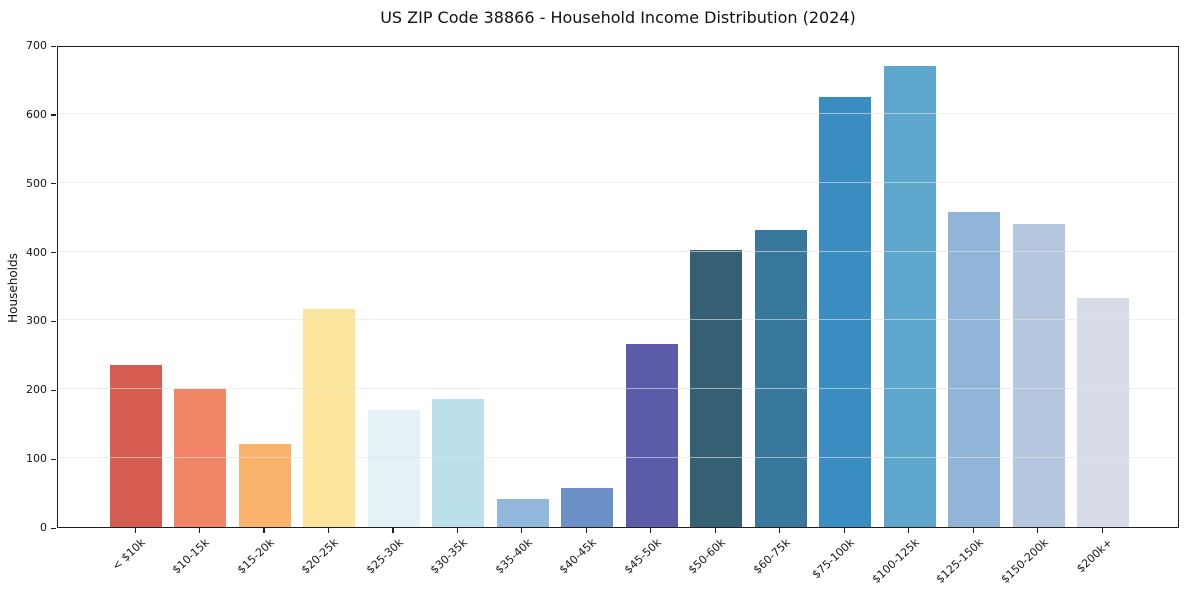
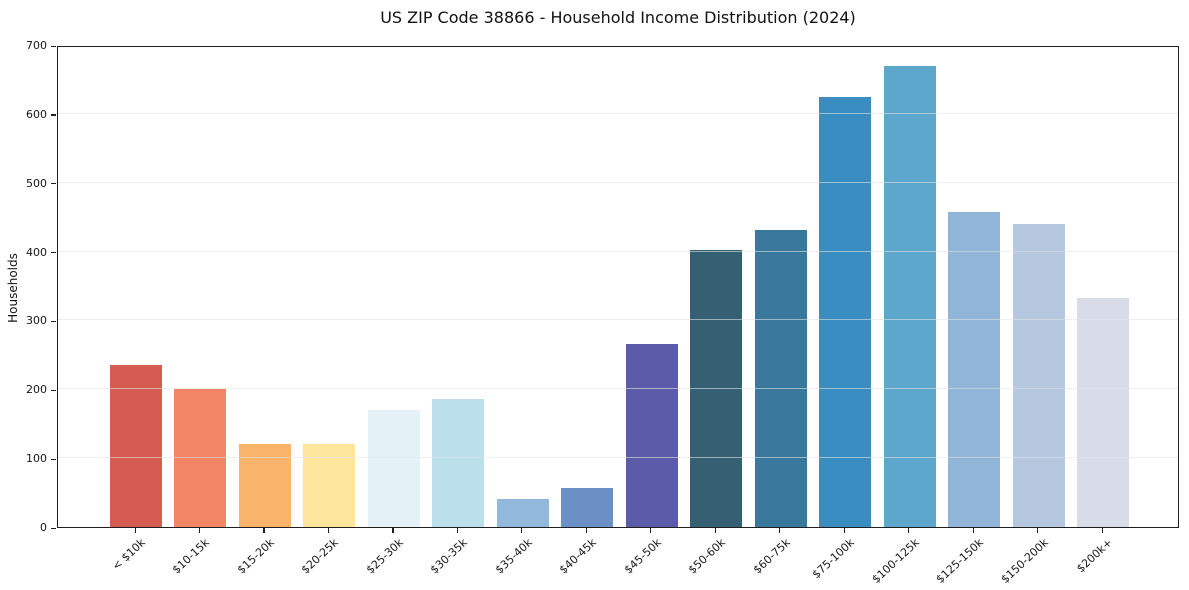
$20-25k: 320 -> 120
